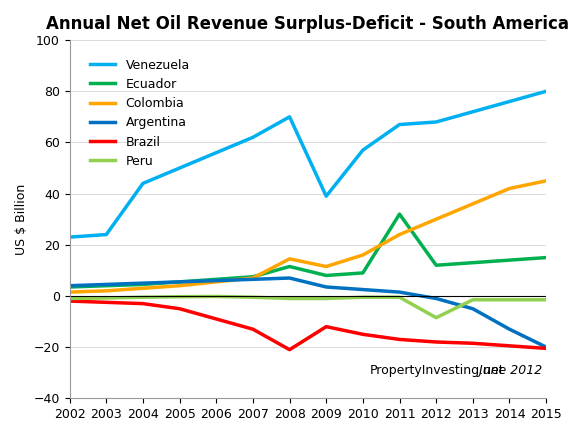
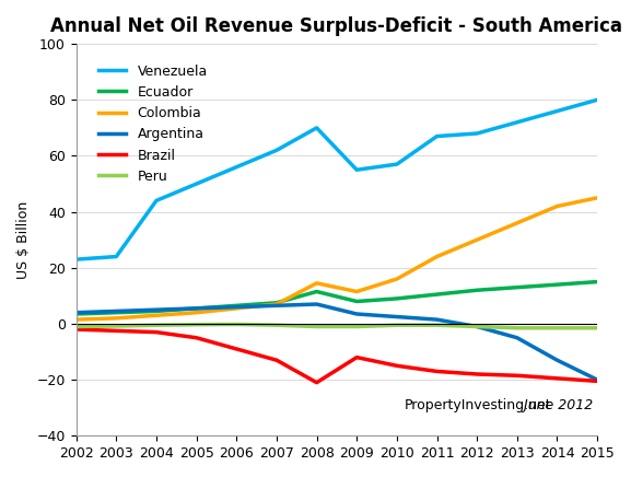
Venezuela/2009: 39 -> 55
Ecuador/2011: 32.0 -> 10.5
Peru/2012: -8.5 -> -1.0
